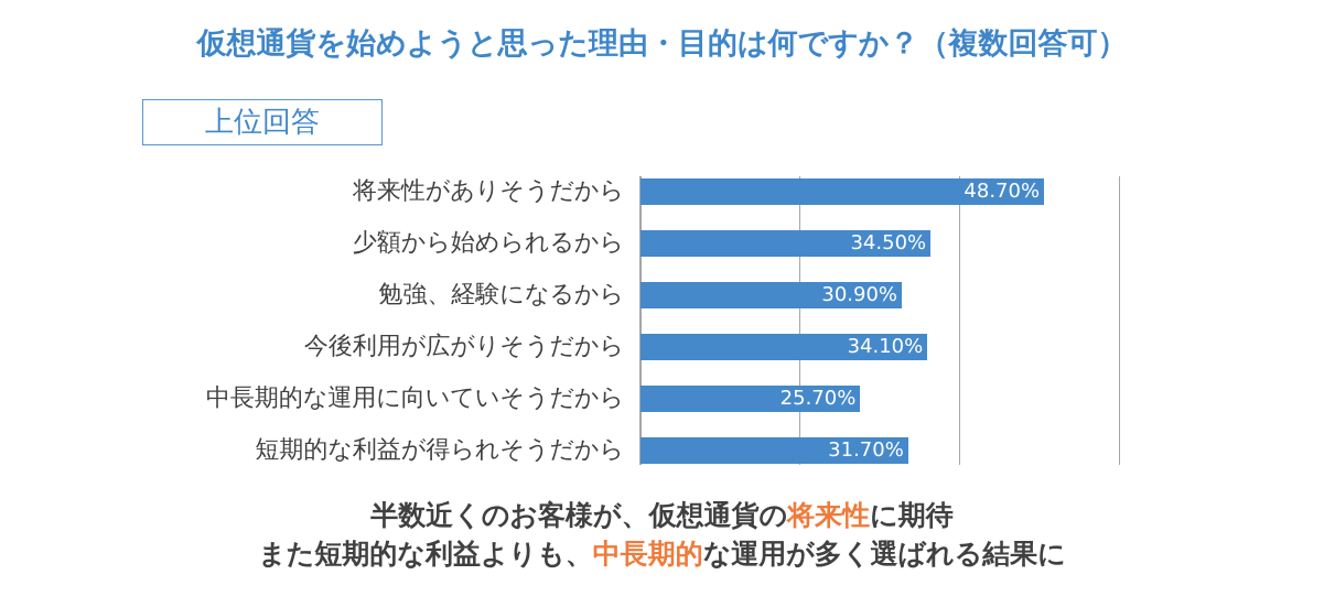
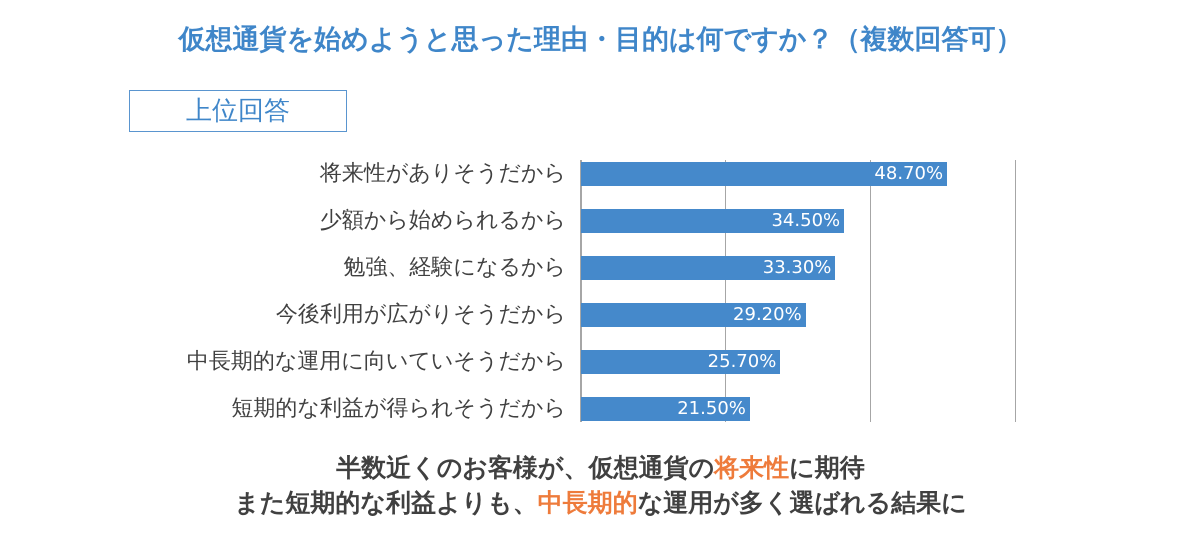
勉強、経験になるから: 30.90% -> 33.30%
今後利用が広がりそうだから: 34.10% -> 29.20%
短期的な利益が得られそうだから: 31.70% -> 21.50%
